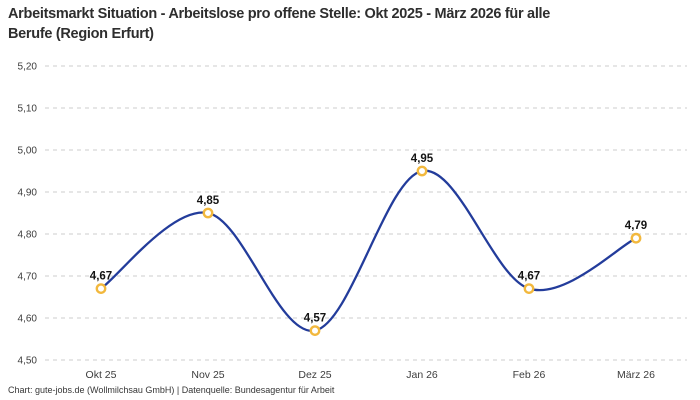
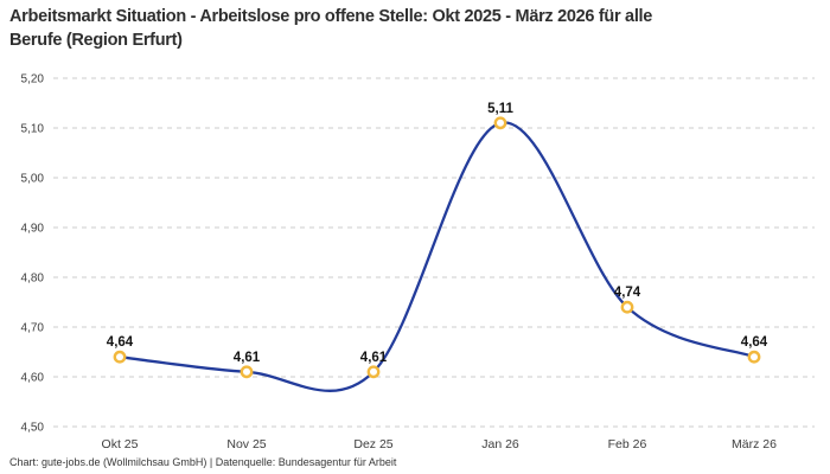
Okt 25: 4,67 -> 4,64
Nov 25: 4,85 -> 4,61
Dez 25: 4,57 -> 4,61
Jan 26: 4,95 -> 5,11
Feb 26: 4,67 -> 4,74
März 26: 4,79 -> 4,64
